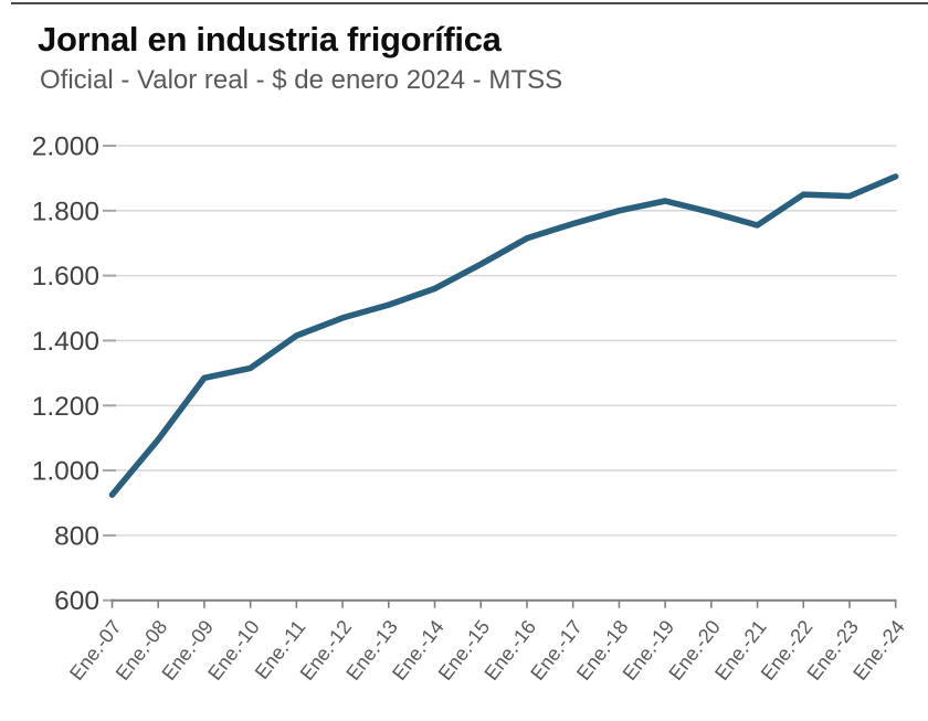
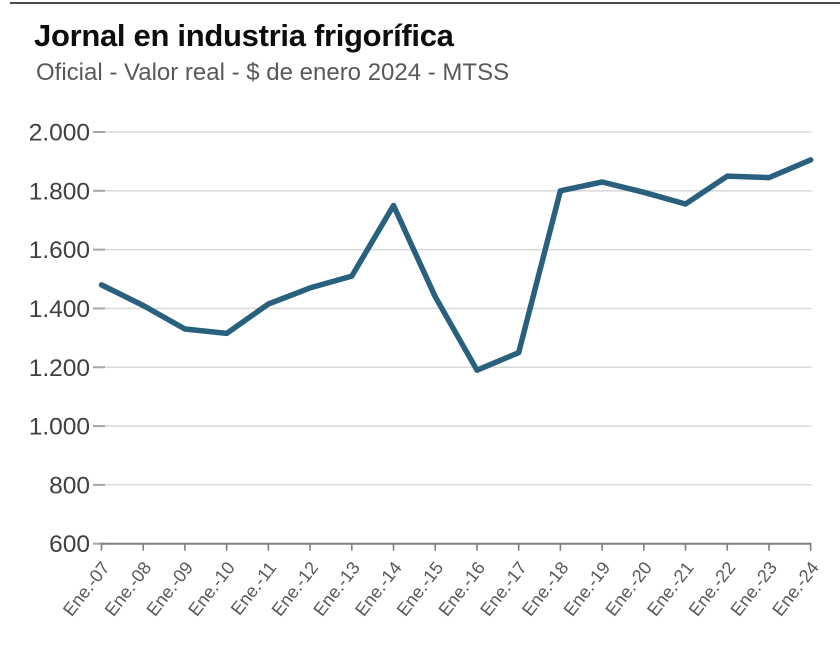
Ene.-07: 920 -> 1480
Ene.-08: 1100 -> 1410
Ene.-09: 1280 -> 1330
Ene.-14: 1560 -> 1750
Ene.-15: 1640 -> 1440
Ene.-16: 1720 -> 1190
Ene.-17: 1760 -> 1250
